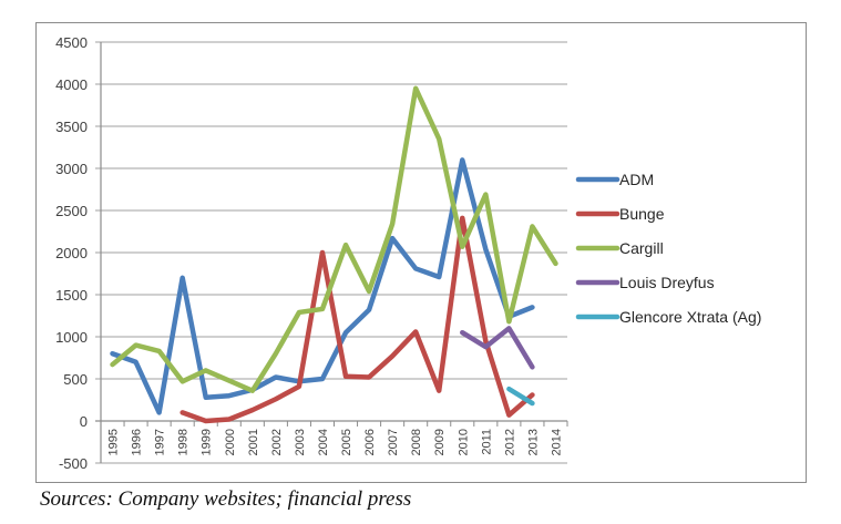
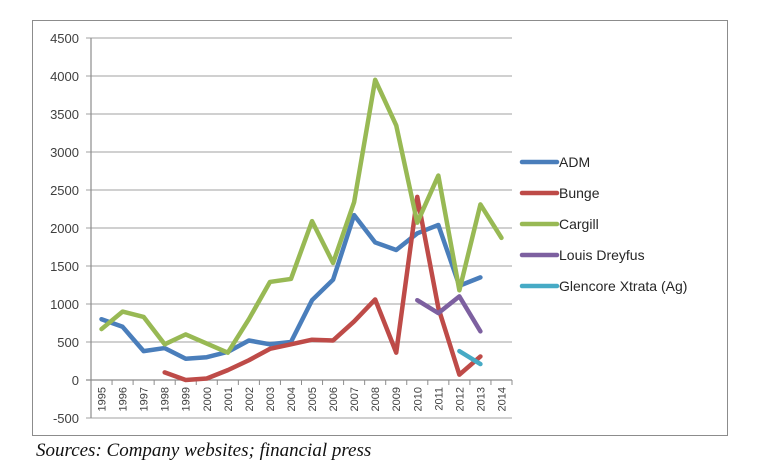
ADM/1997: 100 -> 400
ADM/1998: 1700 -> 400
Bunge/2004: 2000 -> 500
ADM/2010: 3100 -> 1900
